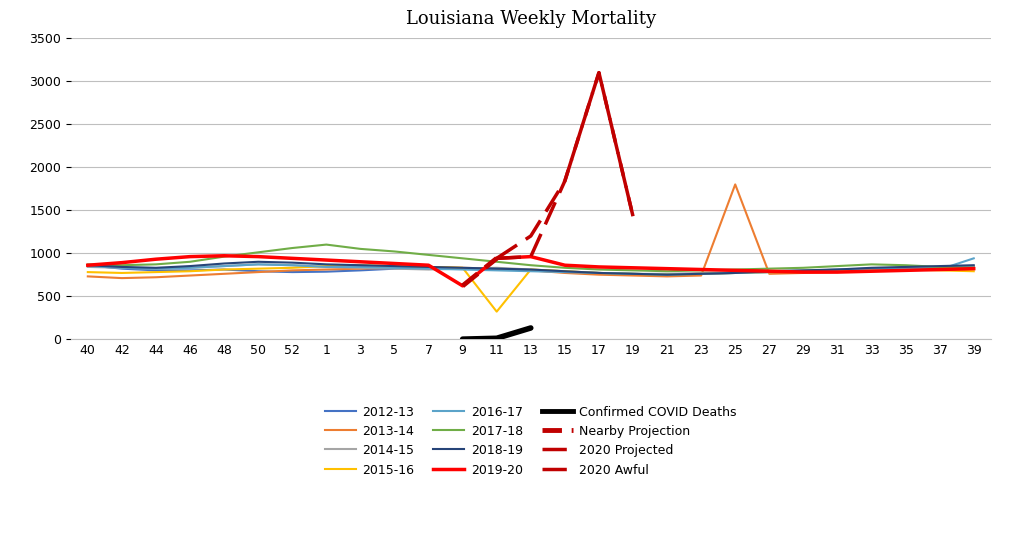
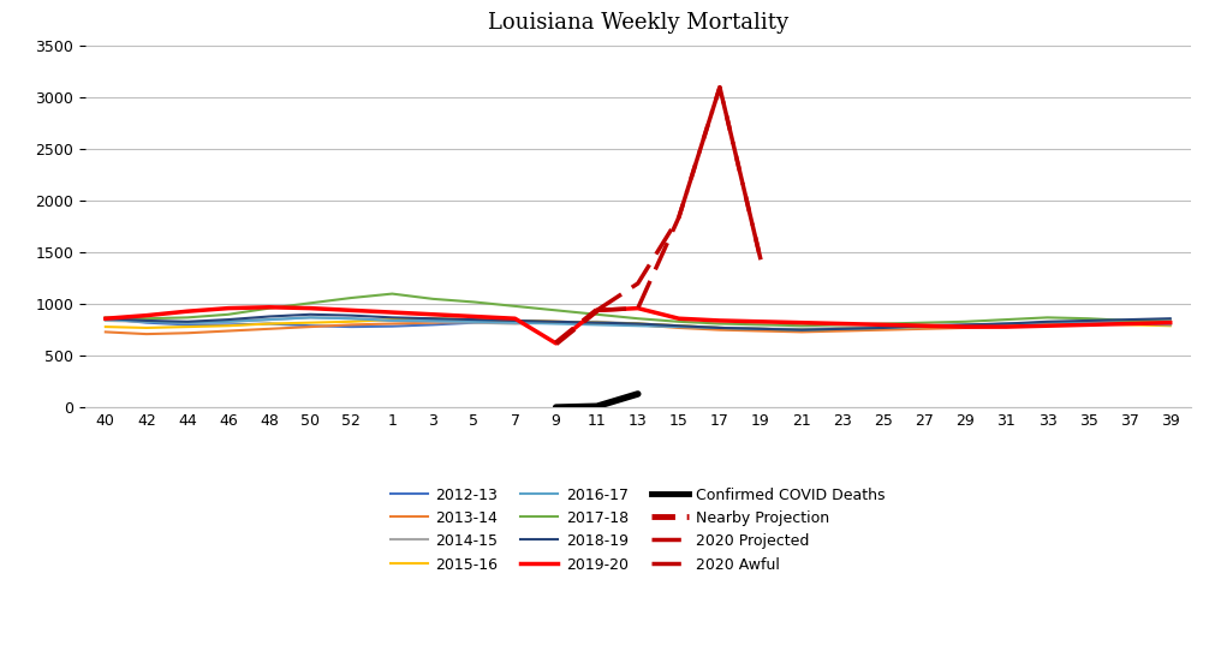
2015-16/11: 320 -> 820
2013-14/25: 1800 -> 750
2016-17/39: 940 -> 800
